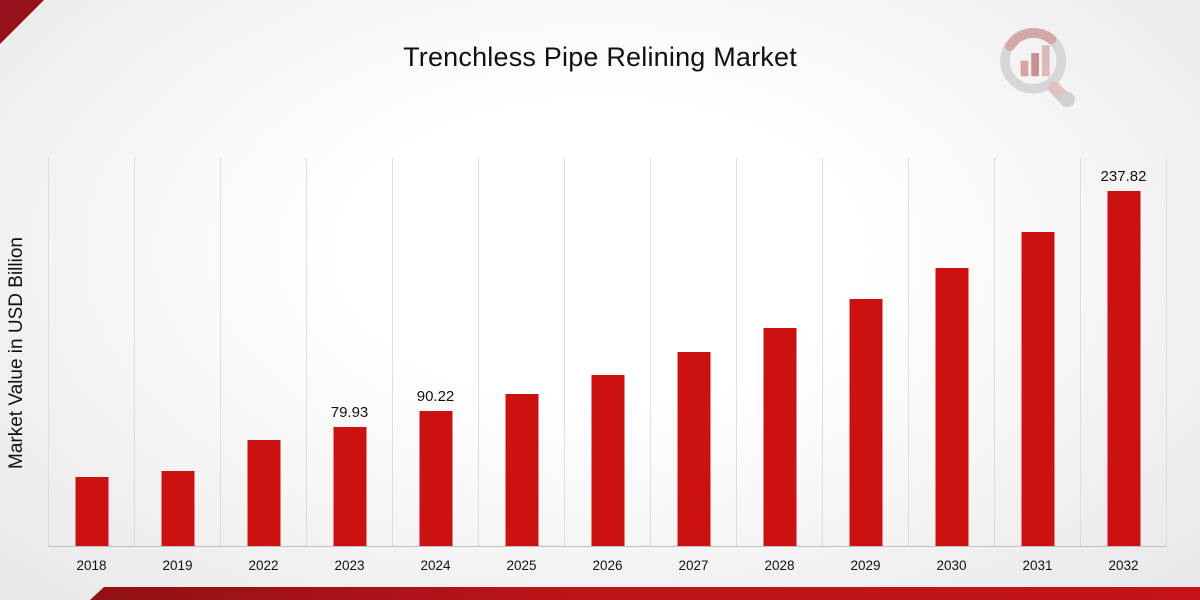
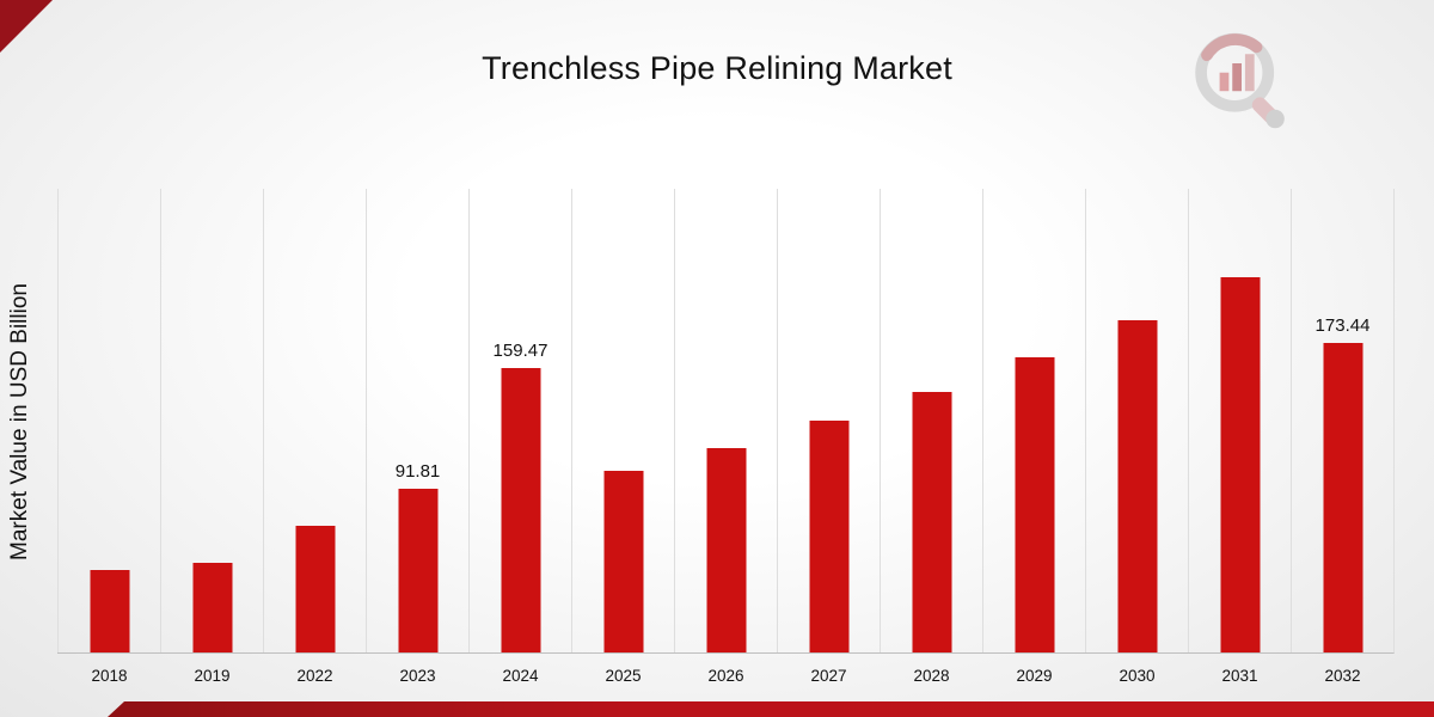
2023: 79.93 -> 91.81
2024: 90.22 -> 159.47
2032: 237.82 -> 173.44
